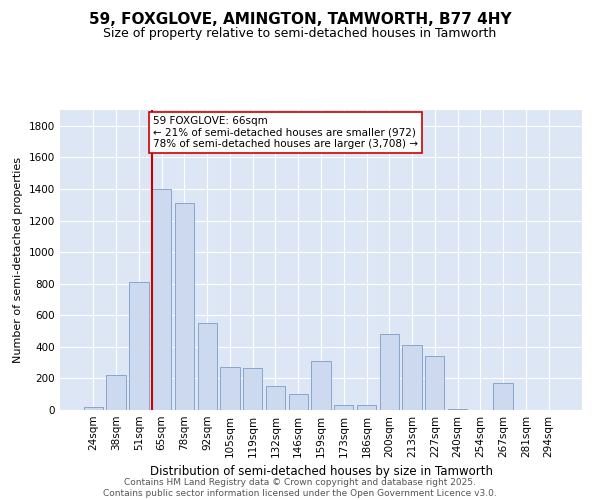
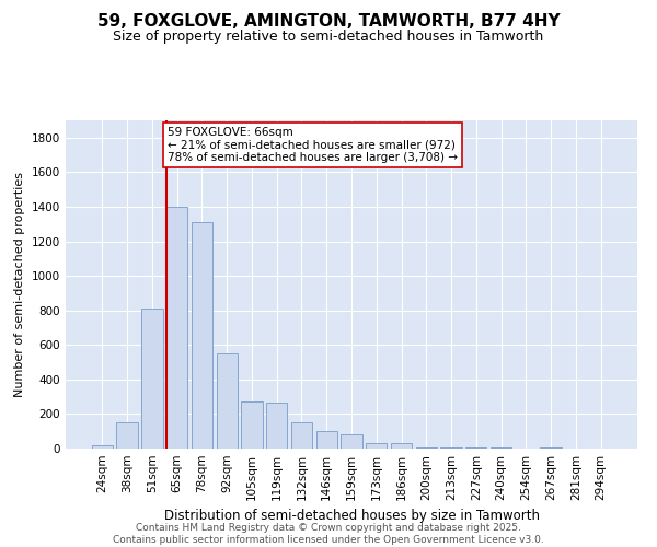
38sqm: 220 -> 150
159sqm: 310 -> 80
200sqm: 480 -> 0
213sqm: 410 -> 0
227sqm: 340 -> 0
267sqm: 170 -> 0
